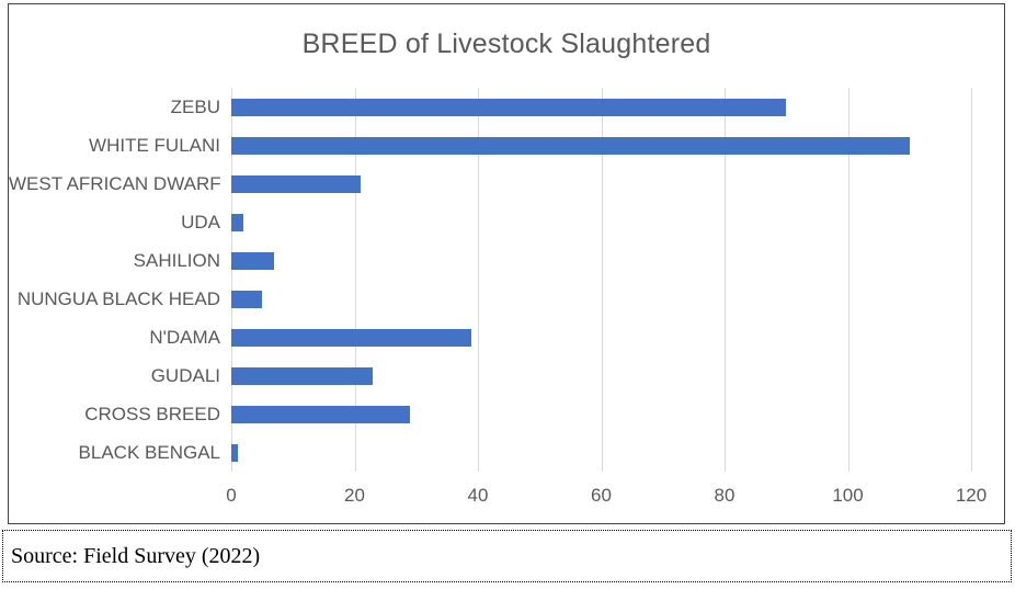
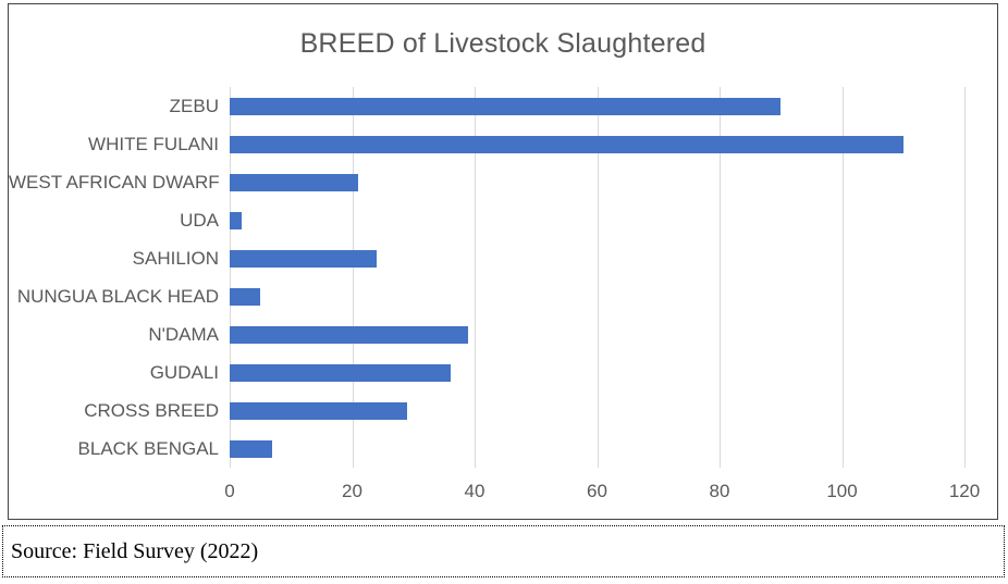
SAHILION: 7 -> 24
GUDALI: 23 -> 36
BLACK BENGAL: 1 -> 7
